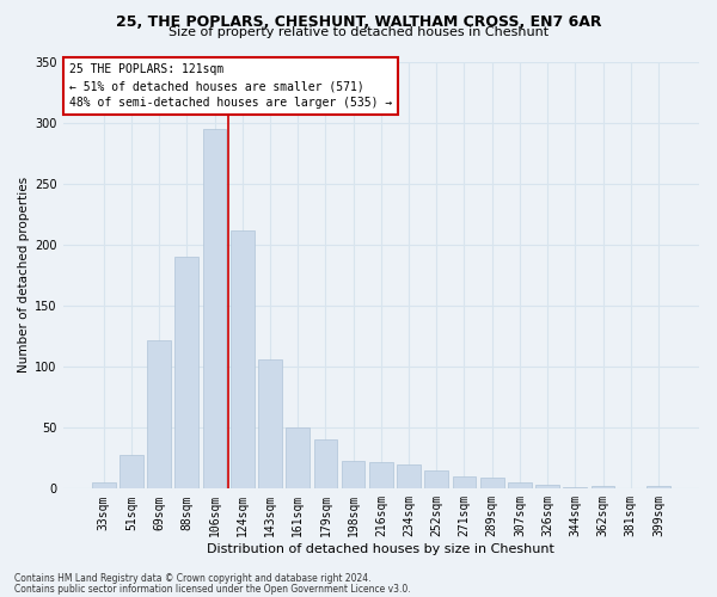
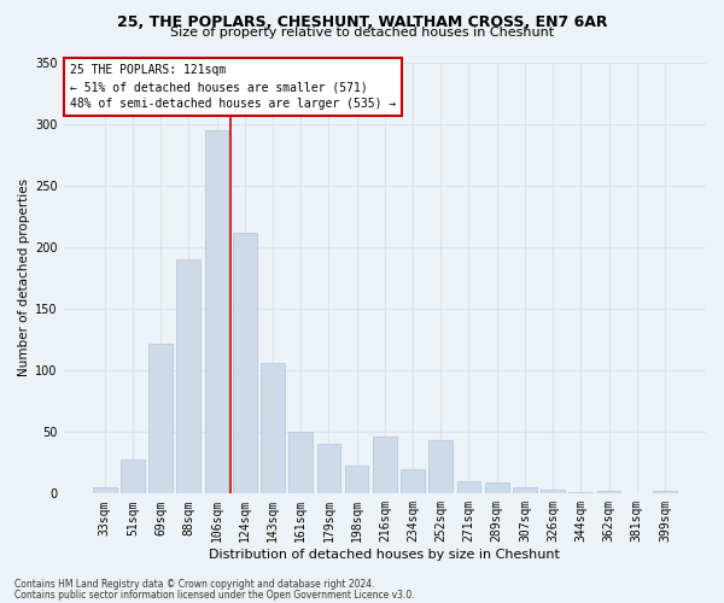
216sqm: 22 -> 46
252sqm: 15 -> 43
